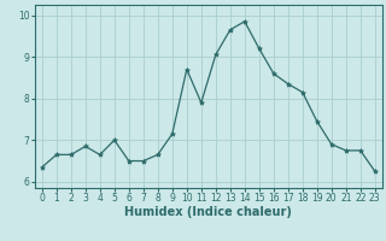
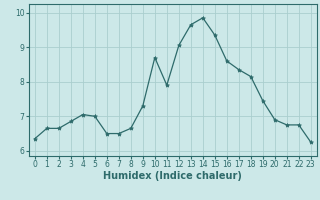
4: 6.65 -> 7.05
9: 7.15 -> 7.30
15: 9.20 -> 9.35
